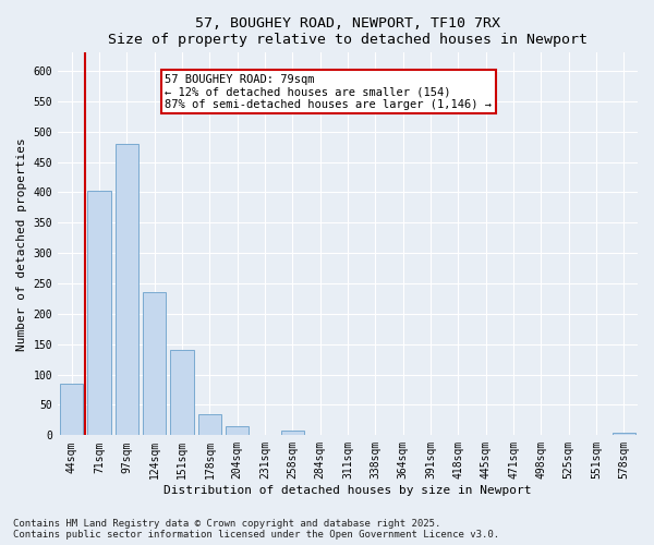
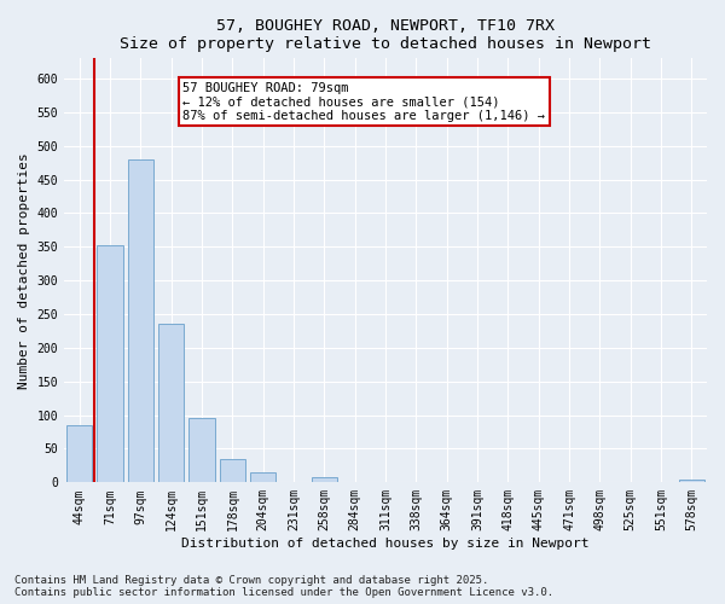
71sqm: 402 -> 352
151sqm: 140 -> 95
